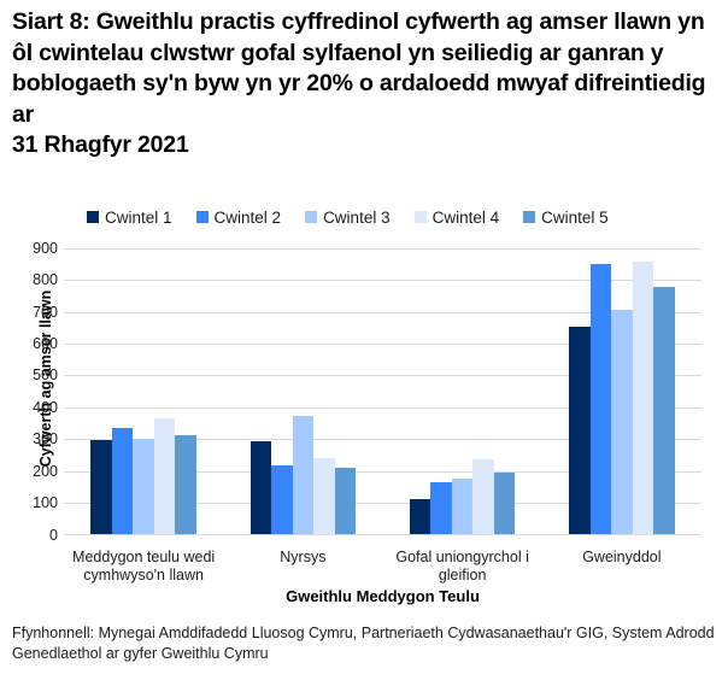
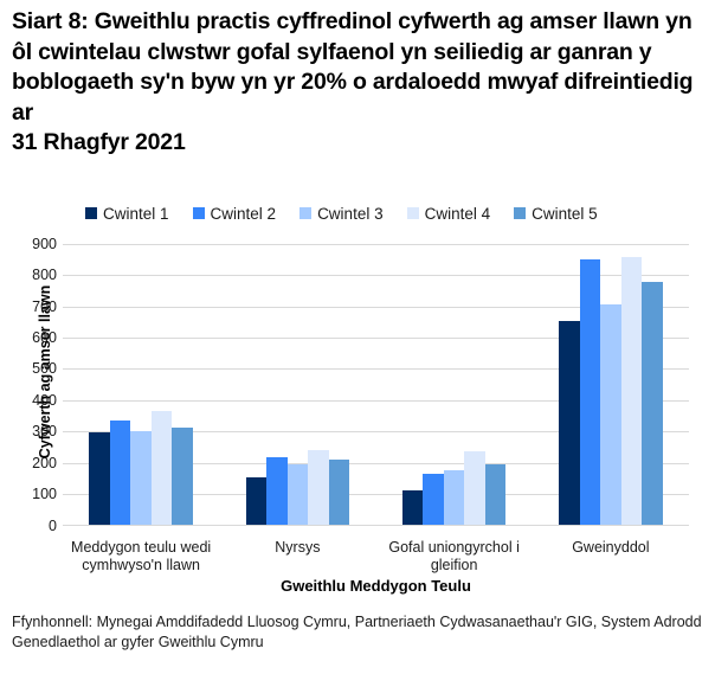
Cwintel 1/Nyrsys: 290 -> 150
Cwintel 3/Nyrsys: 370 -> 190
